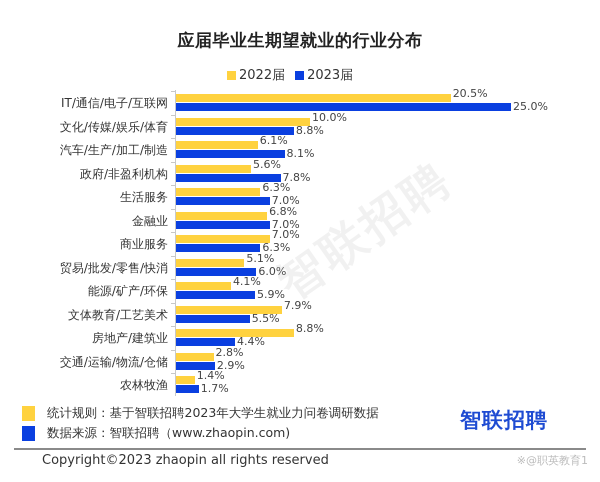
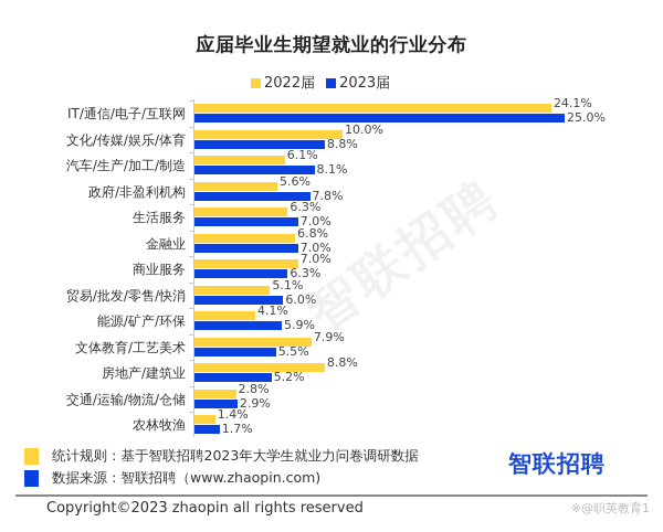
2022届/IT/通信/电子/互联网: 20.5% -> 24.1%
2023届/房地产/建筑业: 4.4% -> 5.2%
